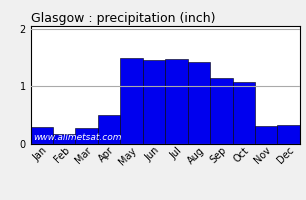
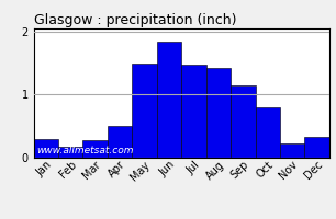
Jun: 1.46 -> 1.85
Oct: 1.08 -> 0.80
Nov: 0.32 -> 0.22
